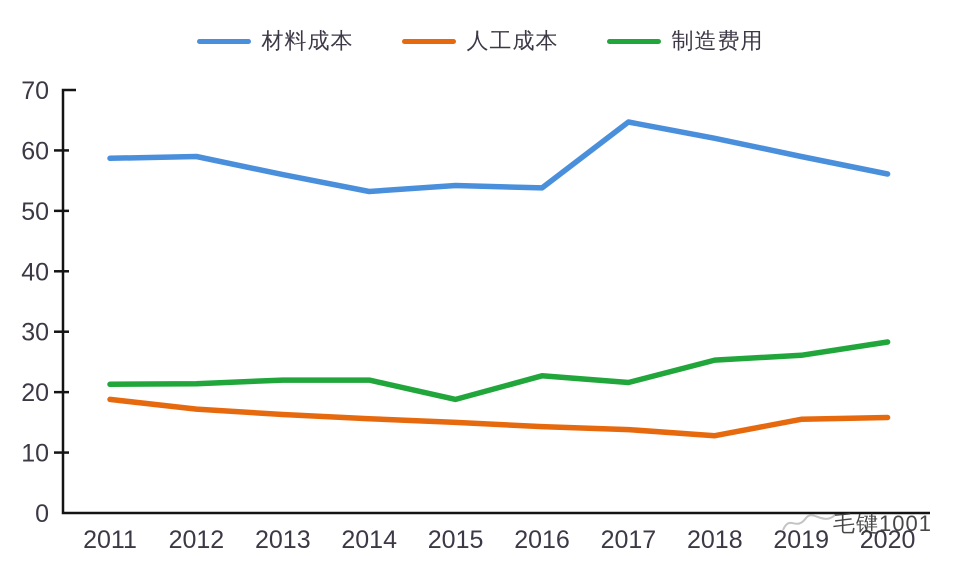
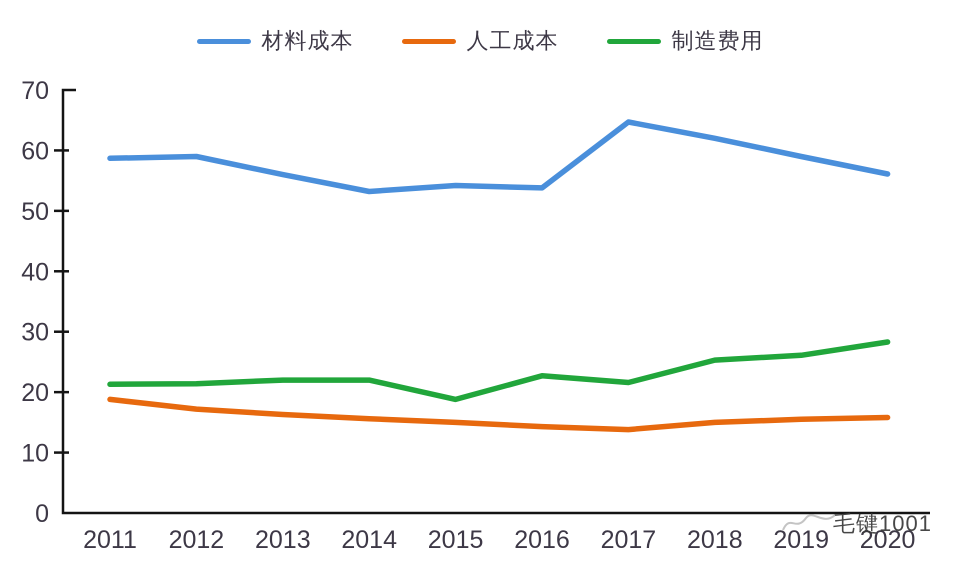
人工成本/2018: 13 -> 15
